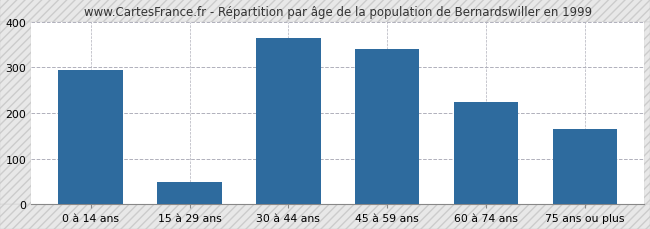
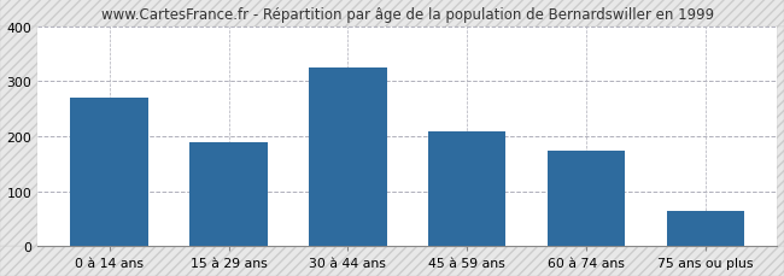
0 à 14 ans: 295 -> 270
15 à 29 ans: 50 -> 190
30 à 44 ans: 365 -> 325
45 à 59 ans: 340 -> 209
60 à 74 ans: 225 -> 173
75 ans ou plus: 165 -> 65
